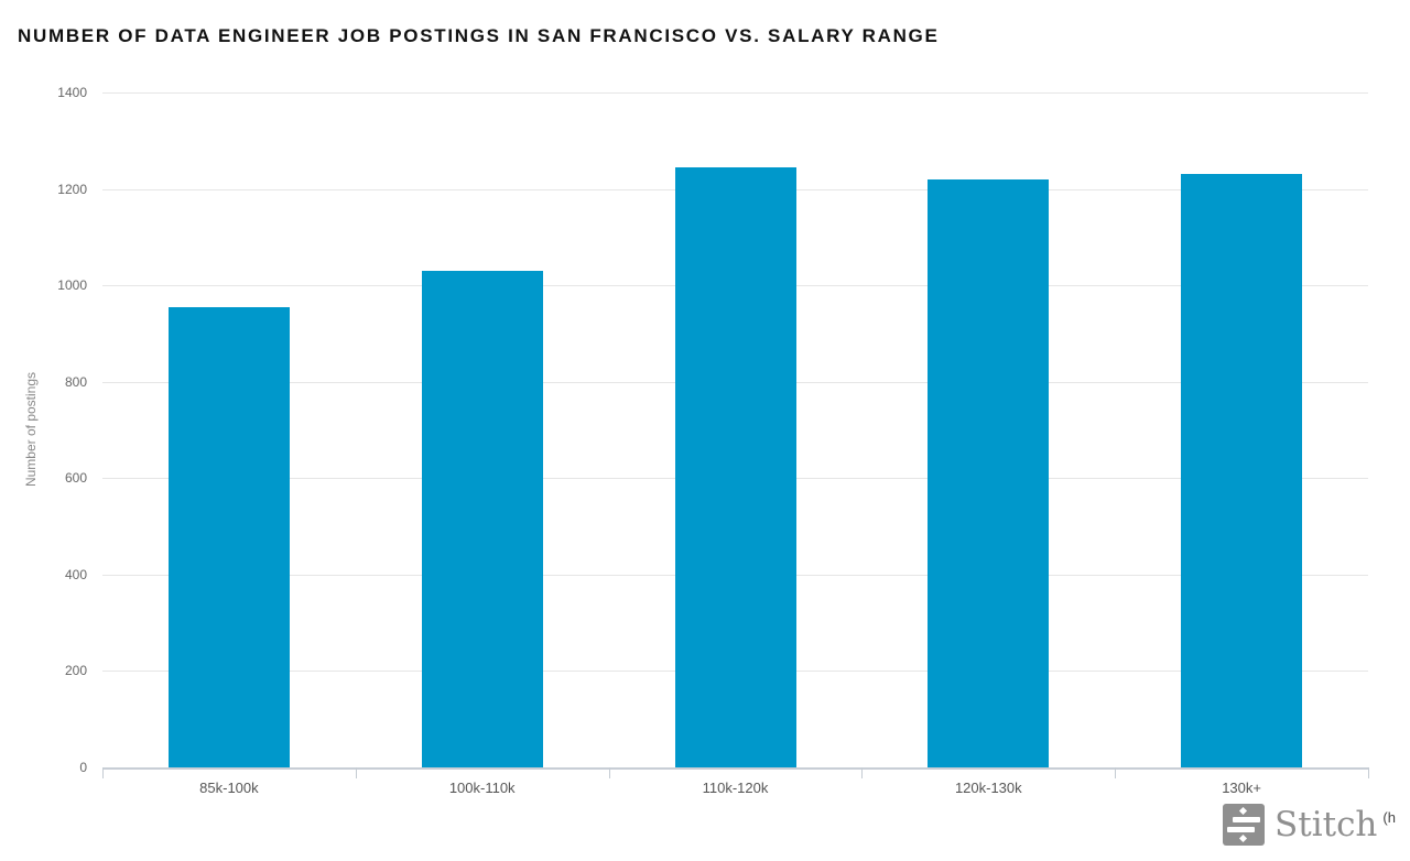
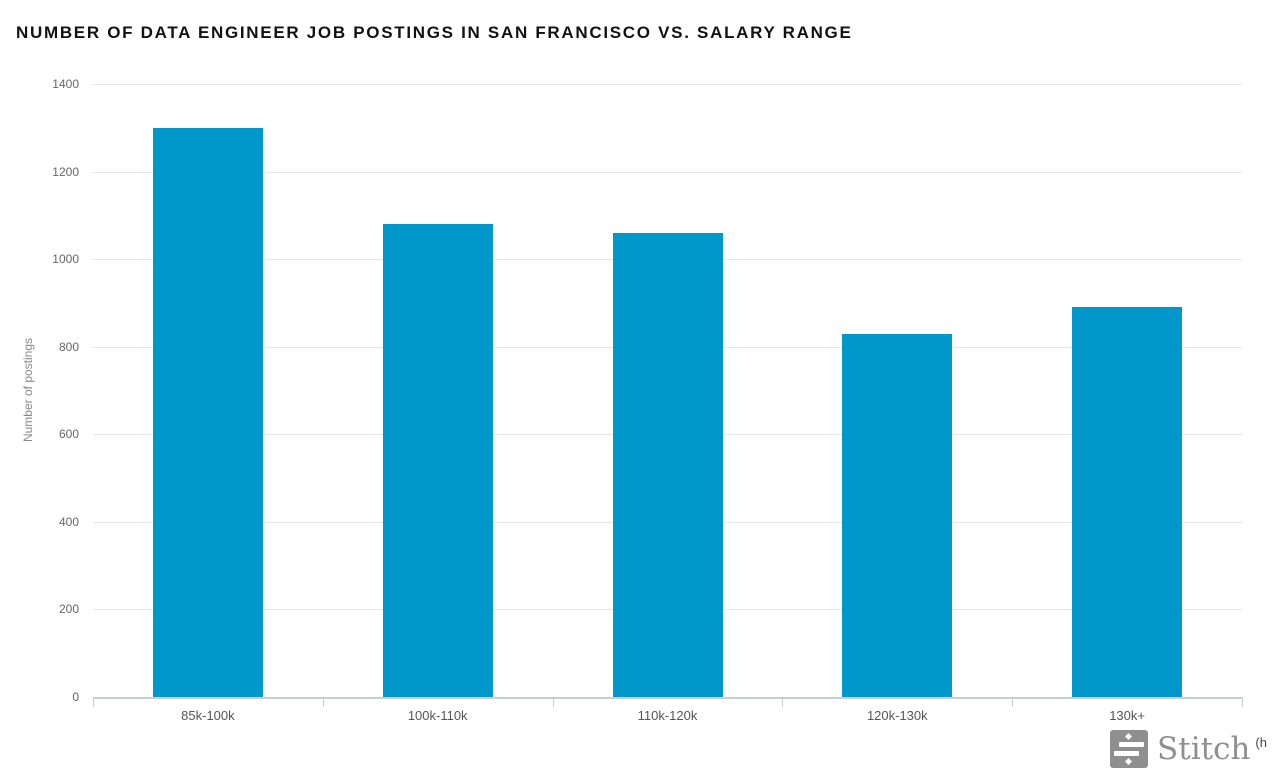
85k-100k: 960 -> 1300
100k-110k: 1030 -> 1080
110k-120k: 1240 -> 1060
120k-130k: 1220 -> 830
130k+: 1230 -> 890
